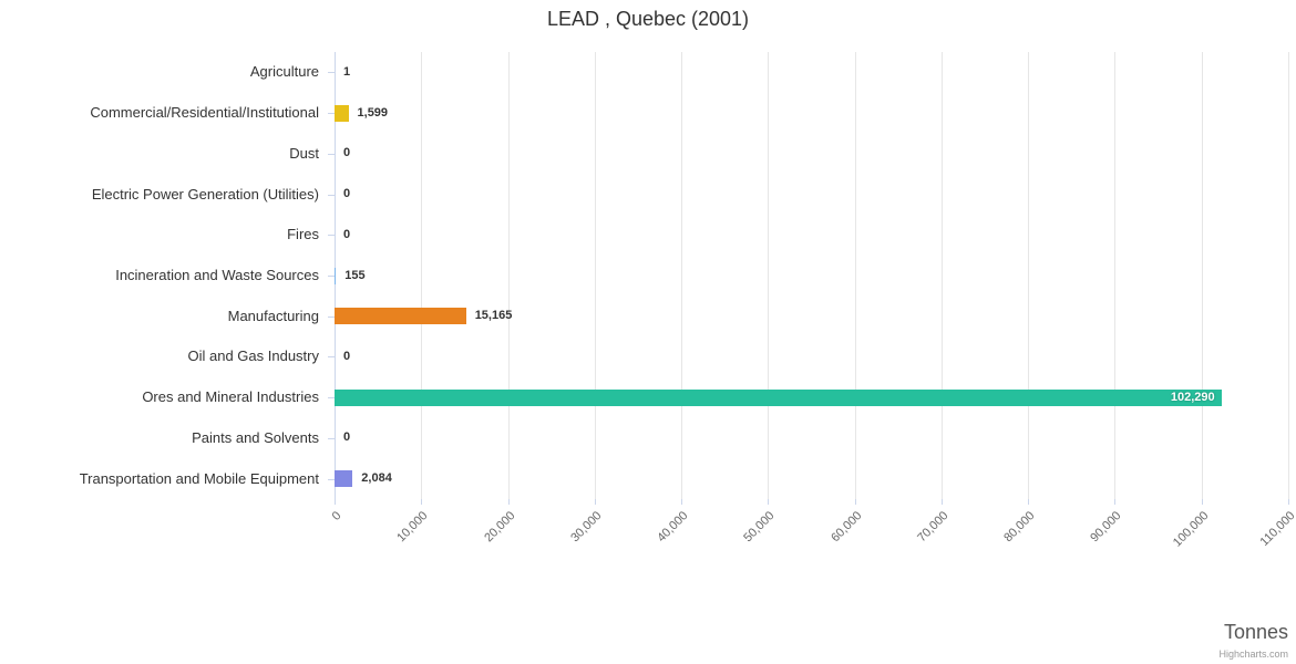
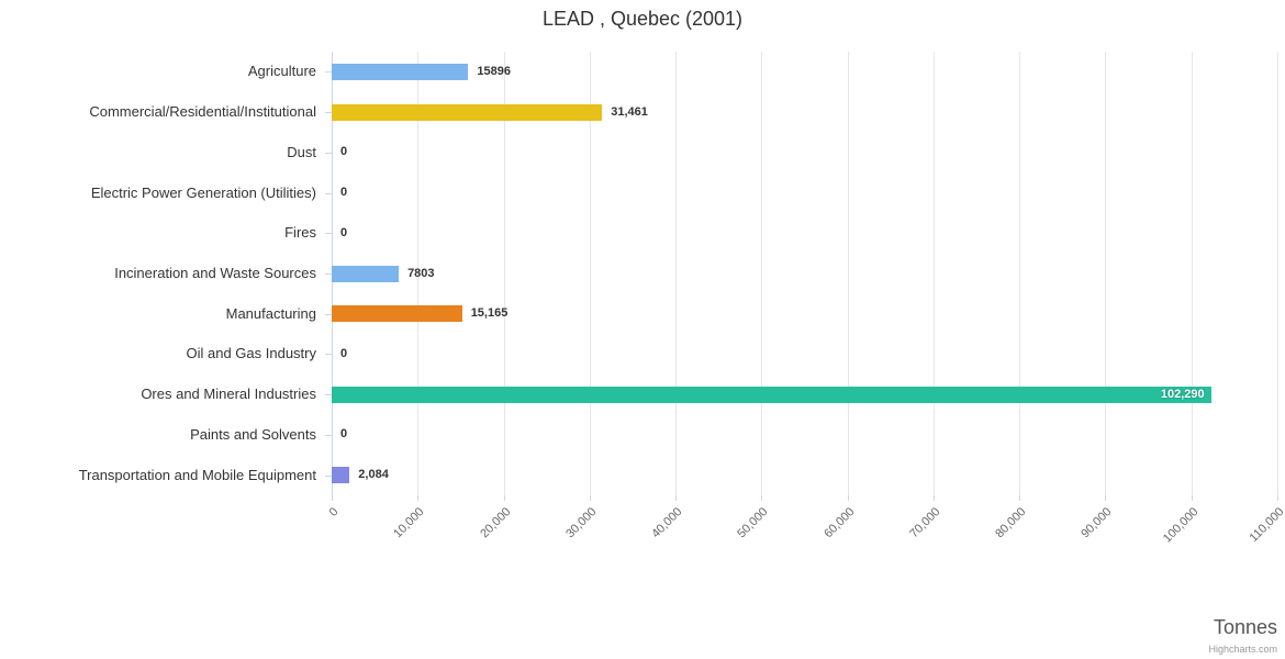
Agriculture: 1 -> 15896
Commercial/Residential/Institutional: 1,599 -> 31,461
Incineration and Waste Sources: 155 -> 7803
